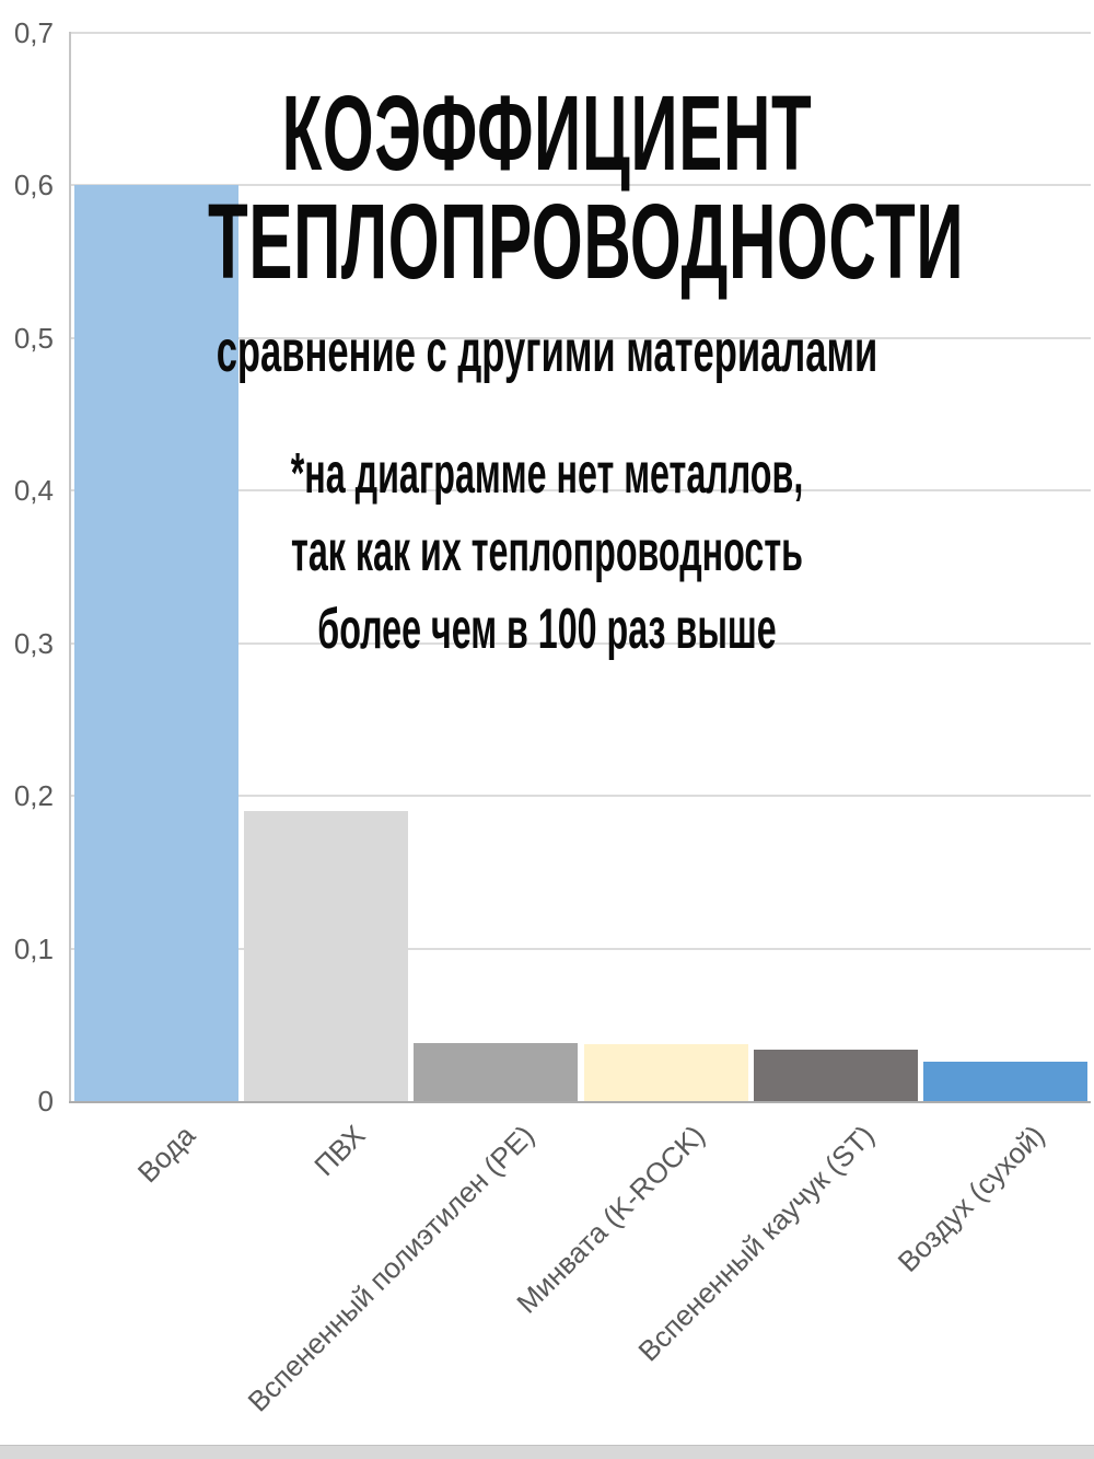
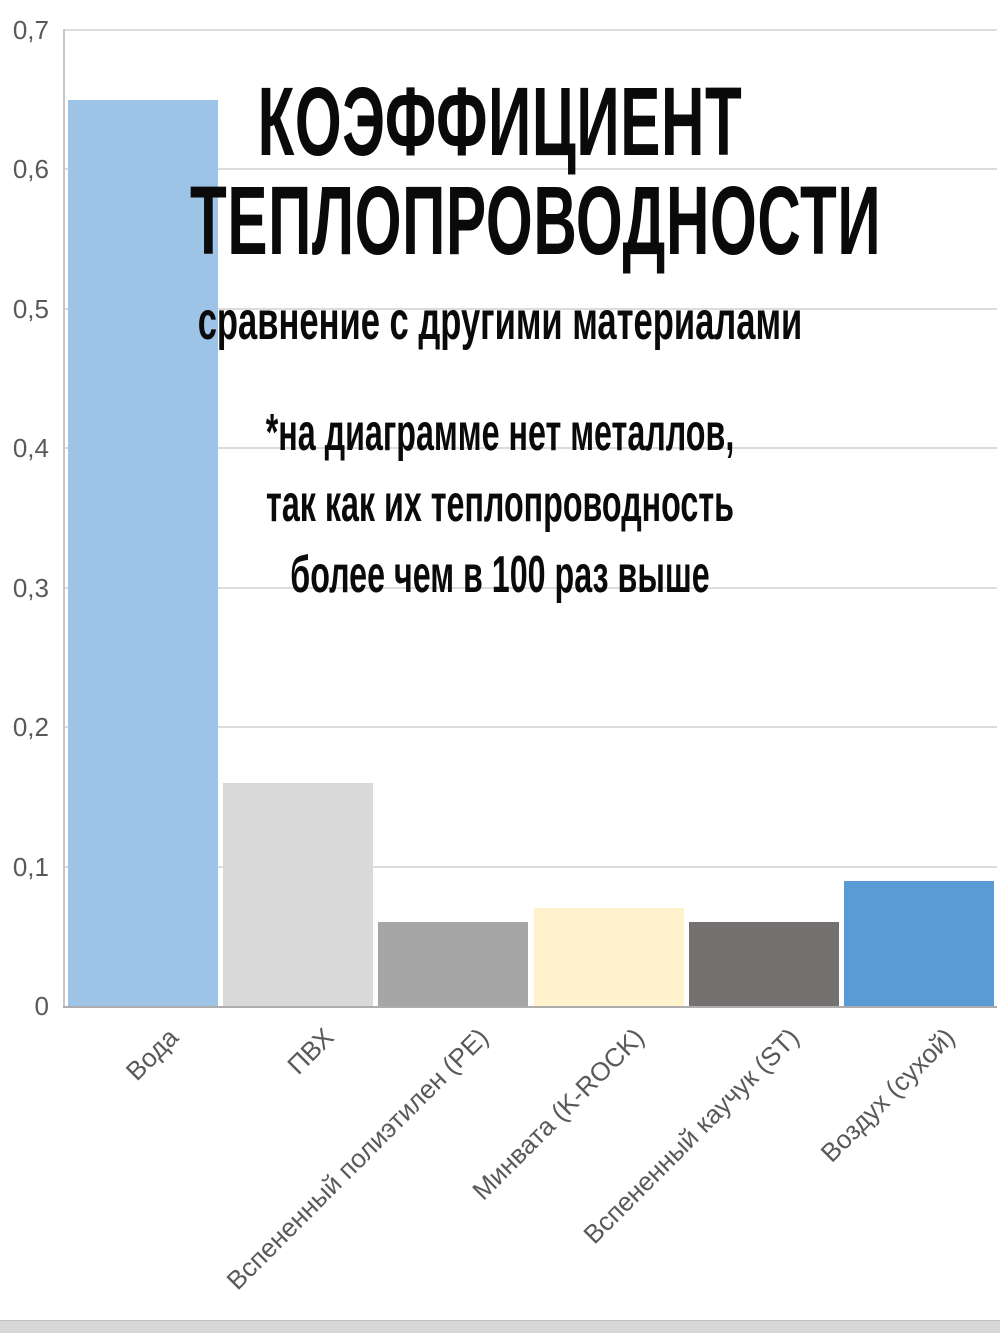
Вода: 0,60 -> 0,65
ПВХ: 0,19 -> 0,16
Вспененный полиэтилен (PE): 0,04 -> 0,06
Минвата (K-ROCK): 0,04 -> 0,07
Вспененный каучук (ST): 0,03 -> 0,06
Воздух (сухой): 0,03 -> 0,09
